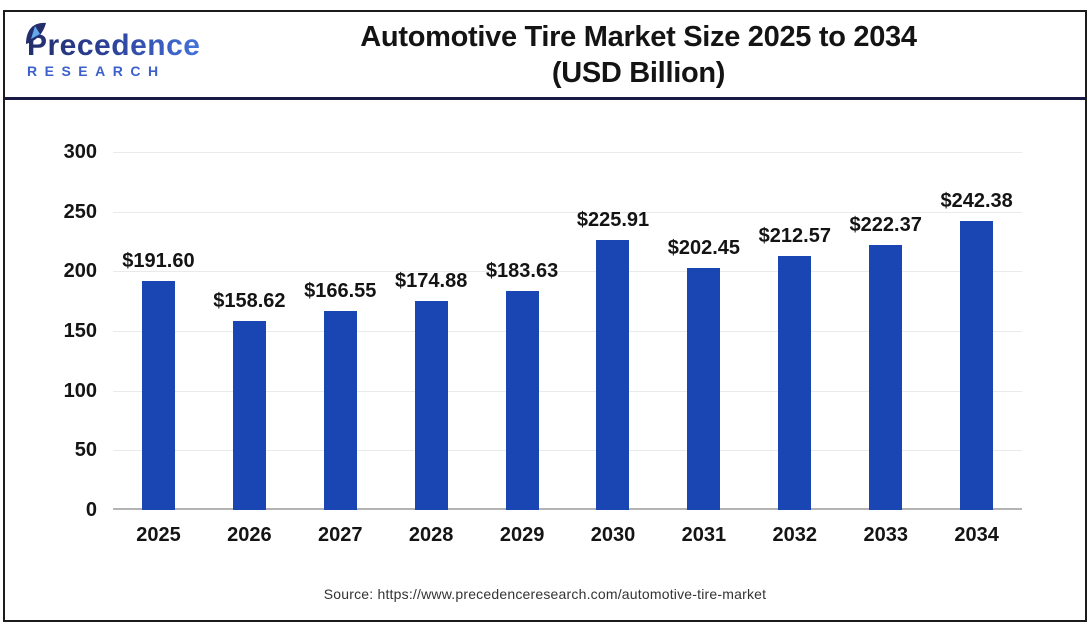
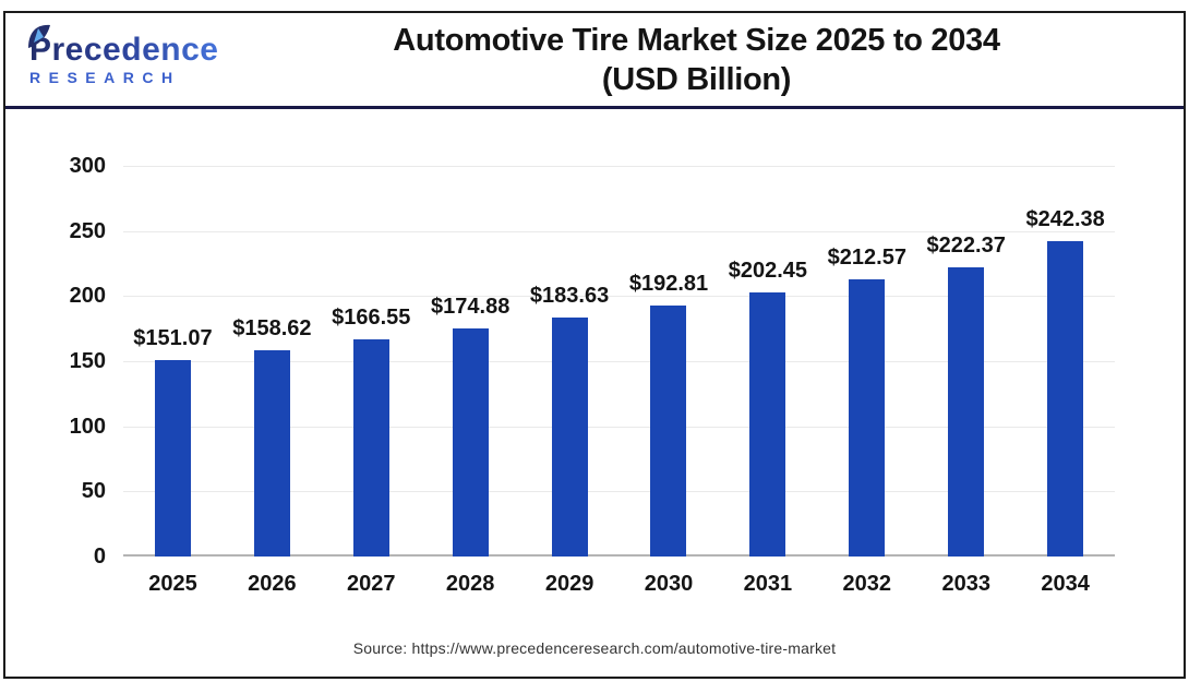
2025: $191.60 -> $151.07
2030: $225.91 -> $192.81
